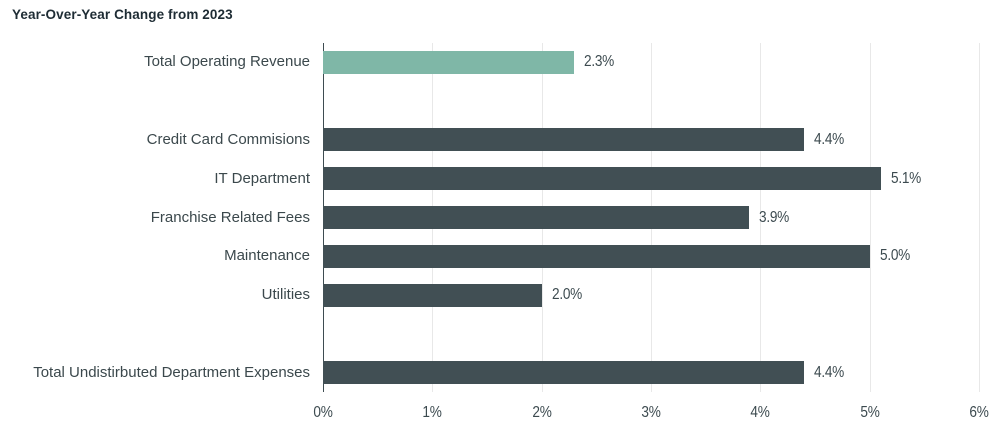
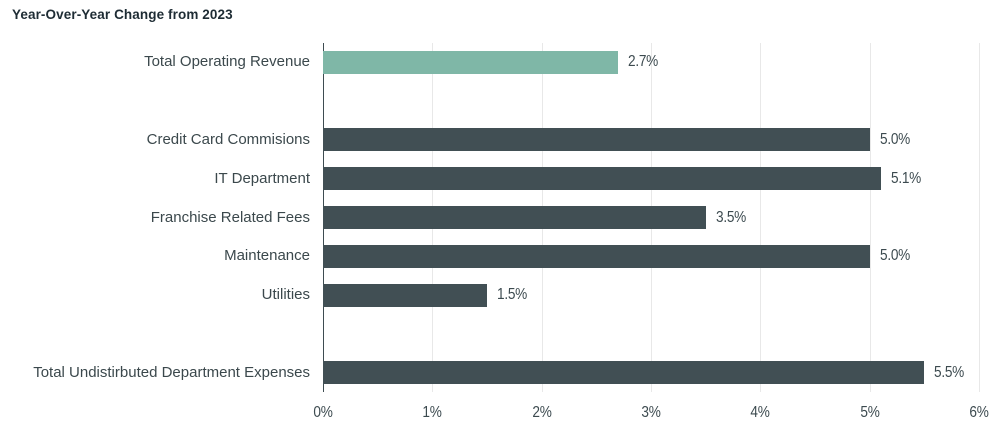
Total Operating Revenue: 2.3% -> 2.7%
Credit Card Commisions: 4.4% -> 5.0%
Franchise Related Fees: 3.9% -> 3.5%
Utilities: 2.0% -> 1.5%
Total Undistirbuted Department Expenses: 4.4% -> 5.5%
